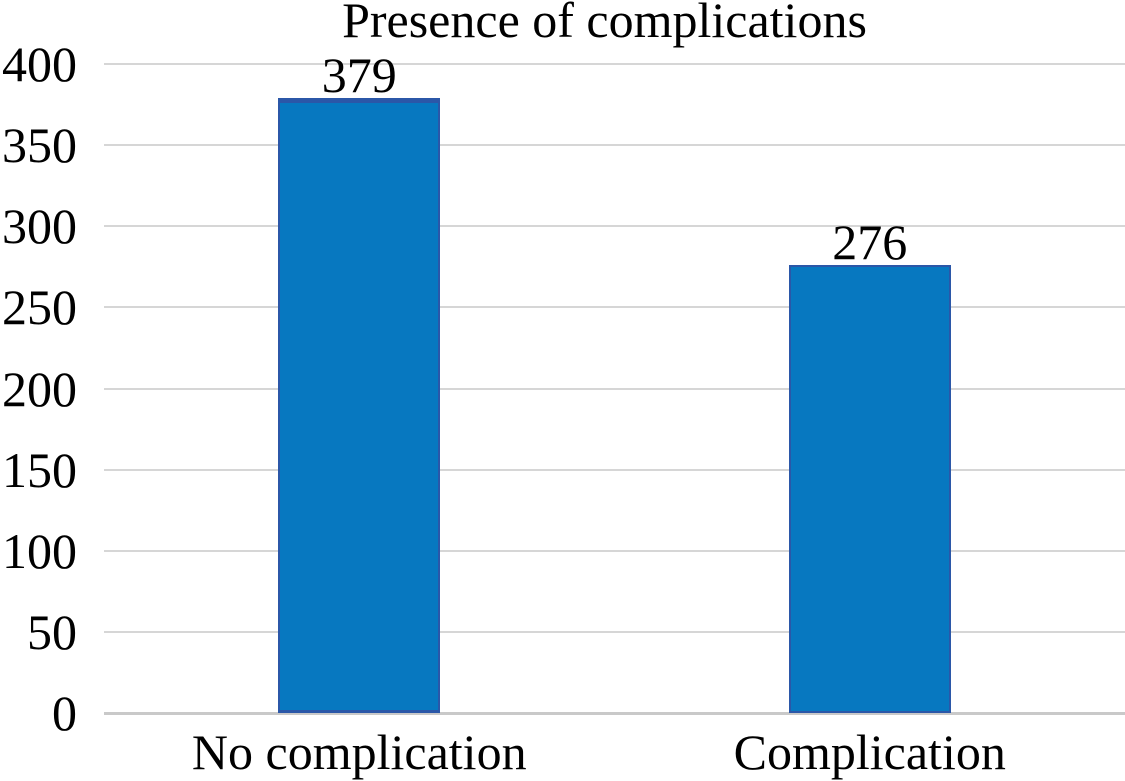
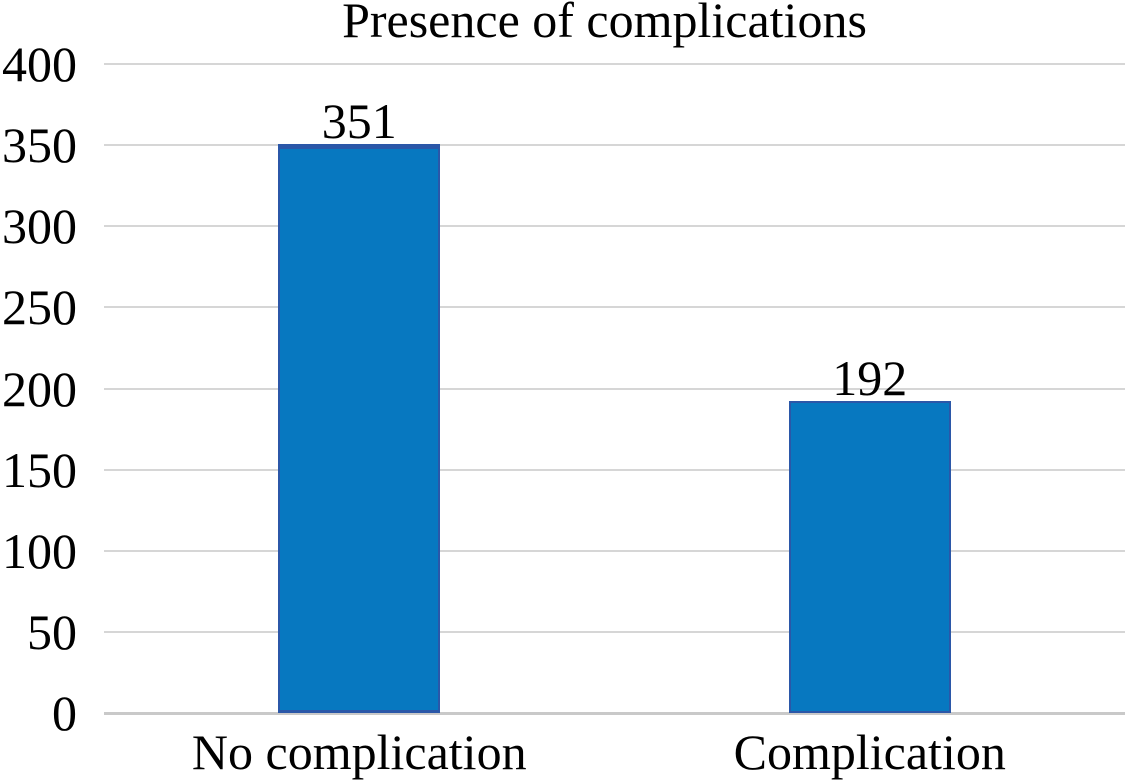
No complication: 379 -> 351
Complication: 276 -> 192
